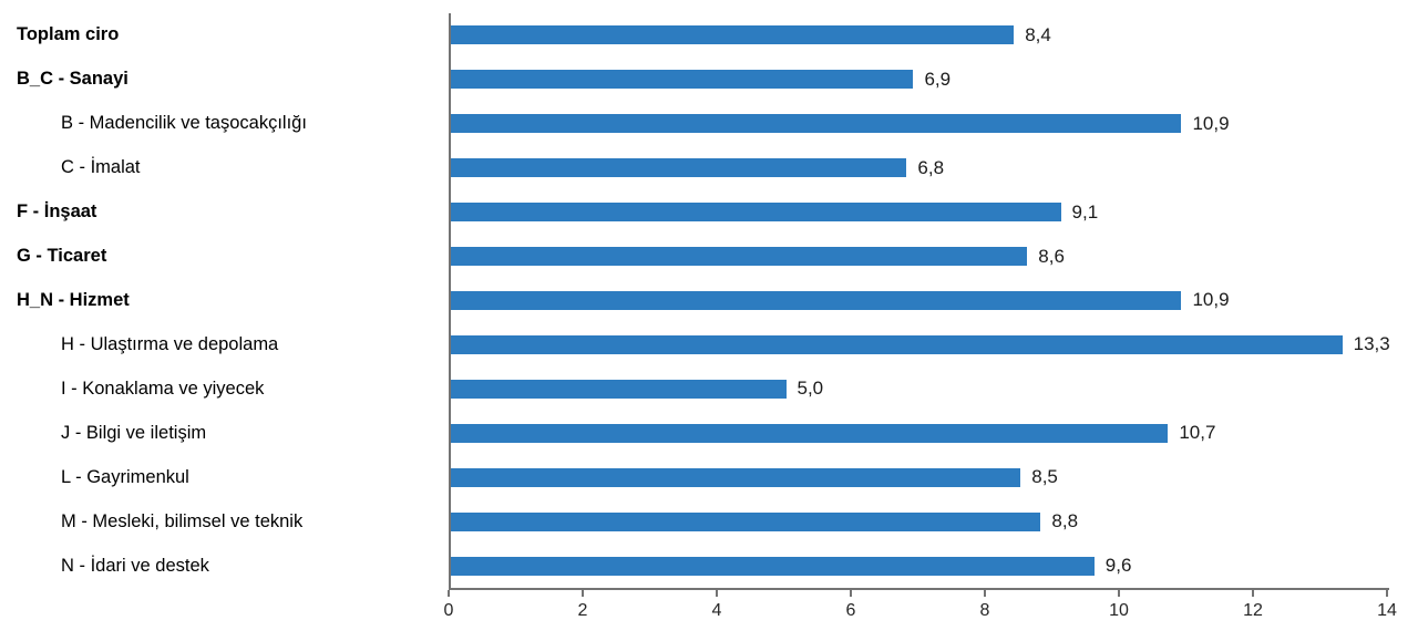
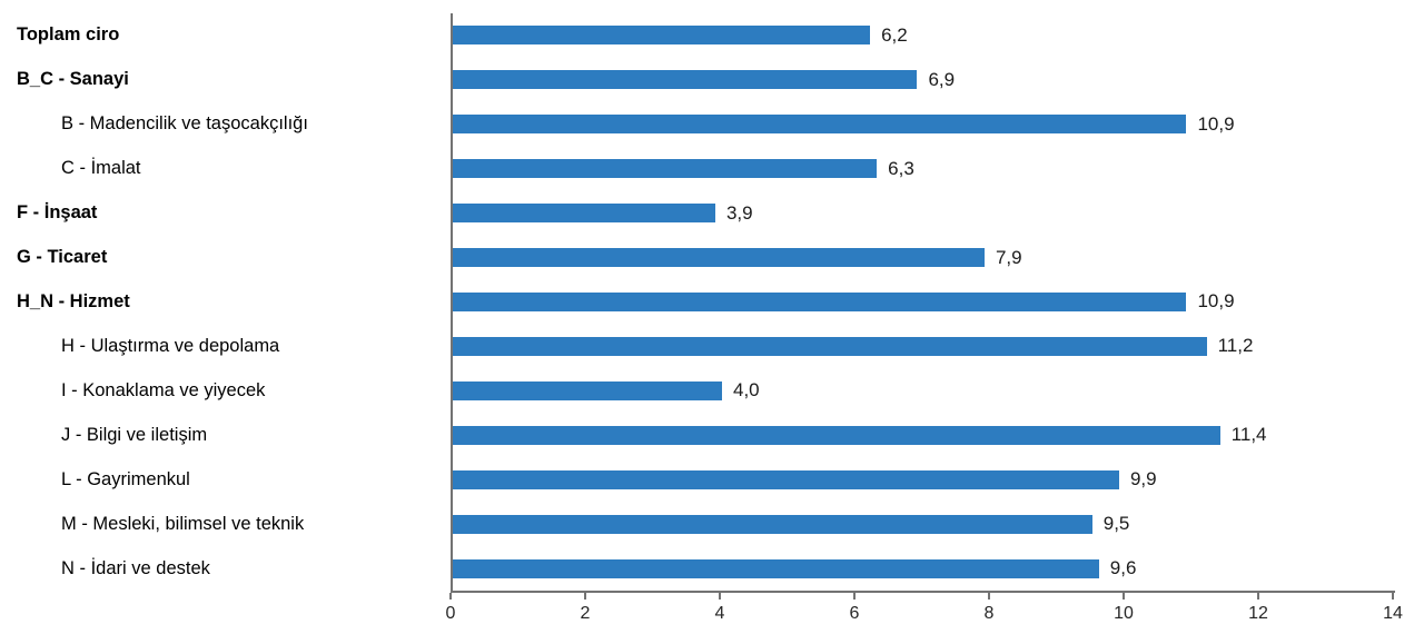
Toplam ciro: 8,4 -> 6,2
C - İmalat: 6,8 -> 6,3
F - İnşaat: 9,1 -> 3,9
G - Ticaret: 8,6 -> 7,9
H - Ulaştırma ve depolama: 13,3 -> 11,2
I - Konaklama ve yiyecek: 5,0 -> 4,0
J - Bilgi ve iletişim: 10,7 -> 11,4
L - Gayrimenkul: 8,5 -> 9,9
M - Mesleki, bilimsel ve teknik: 8,8 -> 9,5
